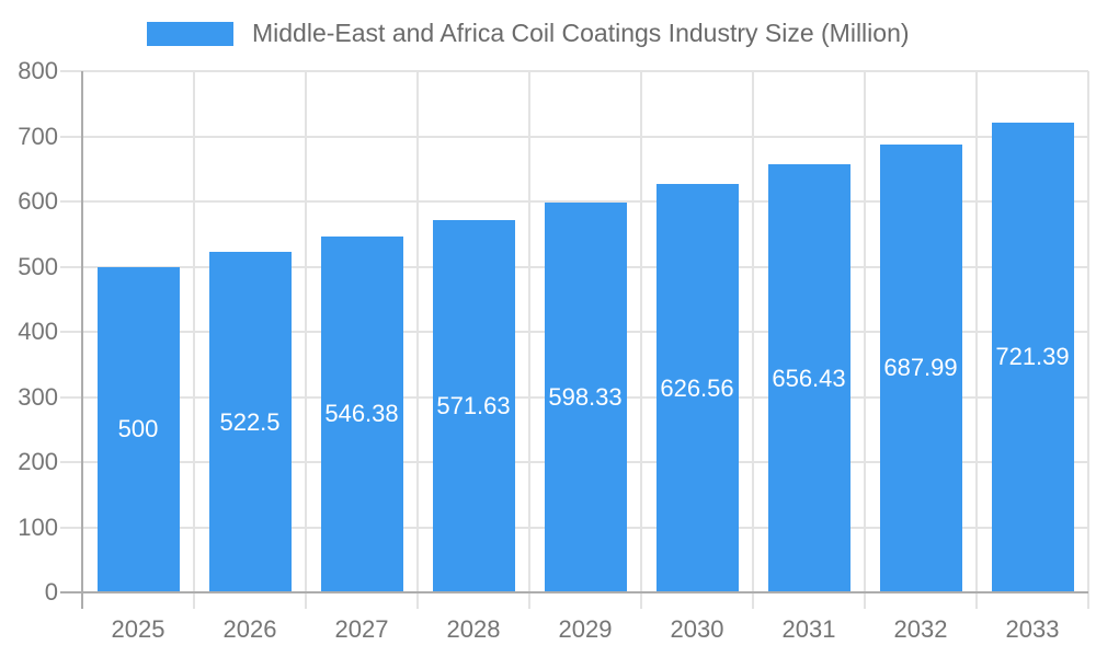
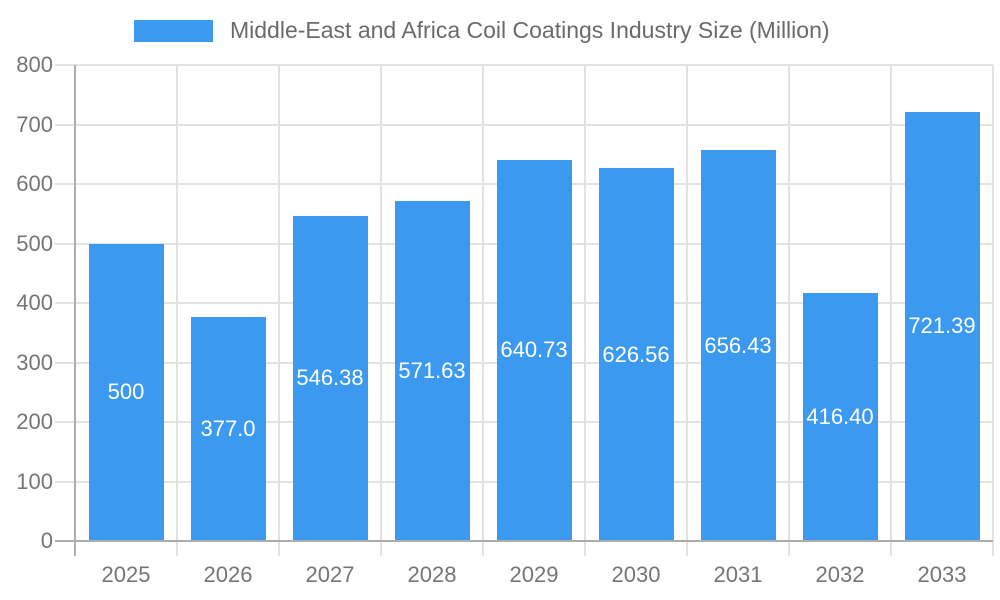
2026: 522.5 -> 377.0
2029: 598.33 -> 640.73
2032: 687.99 -> 416.40
